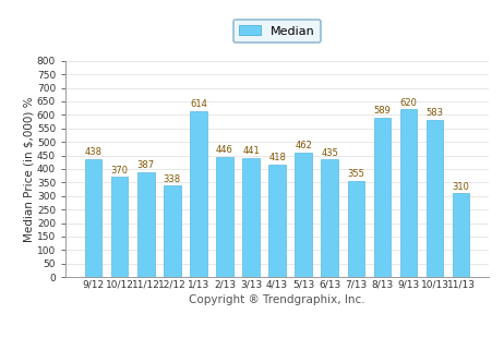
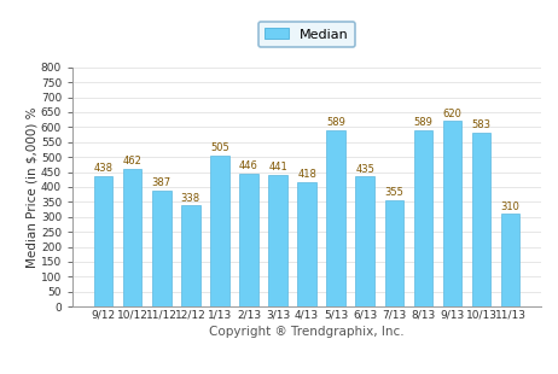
10/12: 370 -> 462
1/13: 614 -> 505
5/13: 462 -> 589
